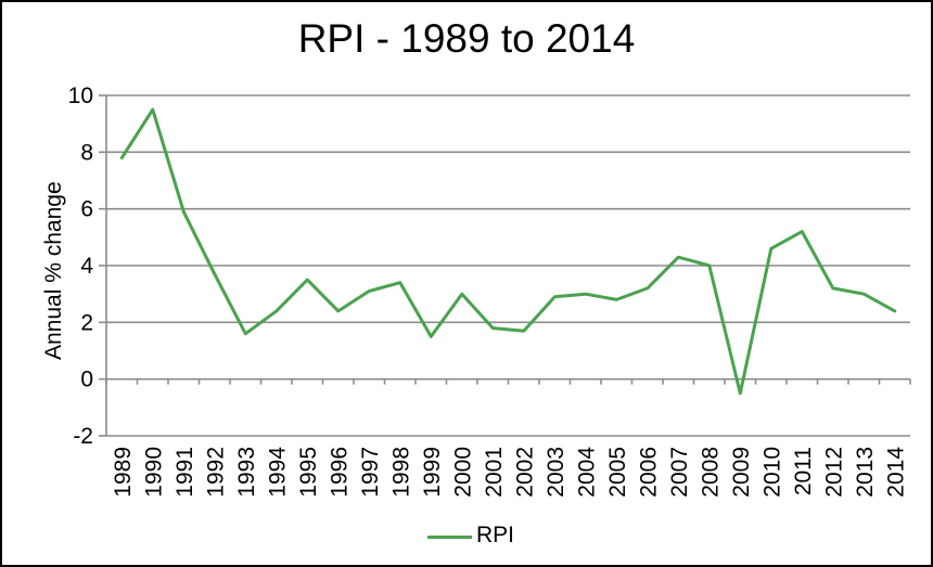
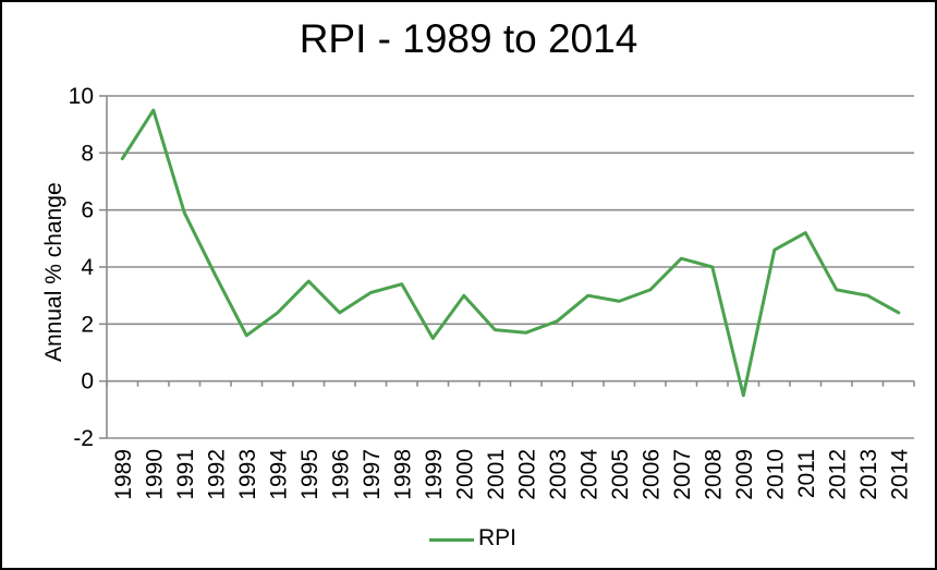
2003: 2.9 -> 2.1
